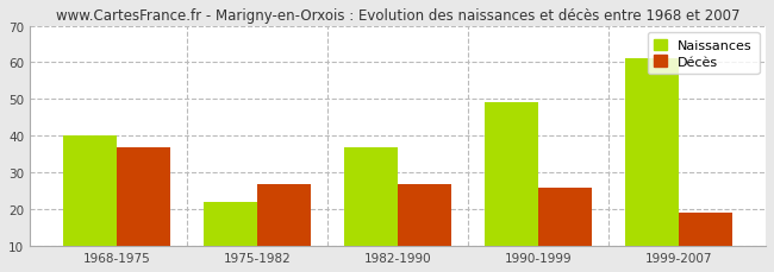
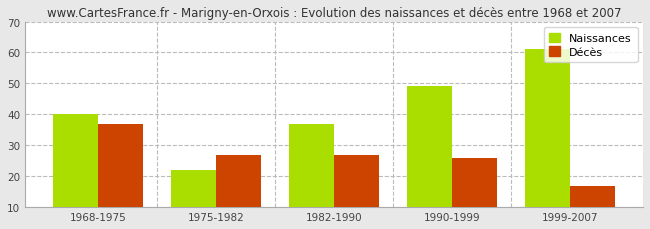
Décès/1999-2007: 19 -> 17
